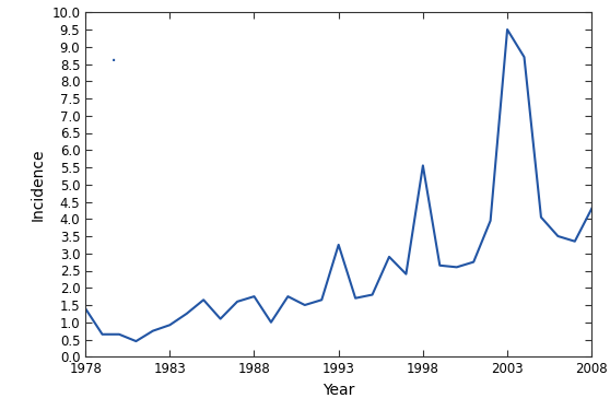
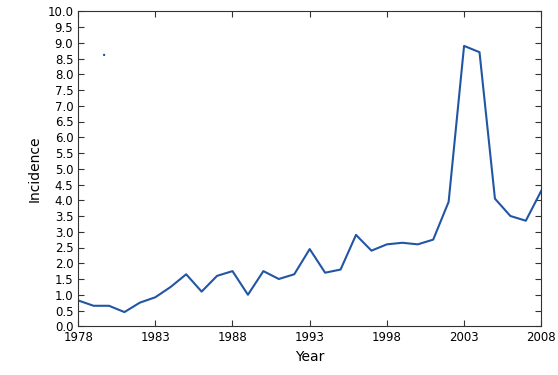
1978: 1.40 -> 0.82
1993: 3.25 -> 2.45
1998: 5.55 -> 2.60
2003: 9.50 -> 8.90
